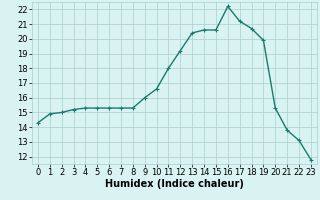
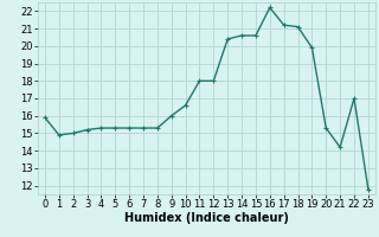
0: 14.3 -> 15.9
12: 19.2 -> 18.0
18: 20.7 -> 21.1
21: 13.8 -> 14.2
22: 13.1 -> 17.0
